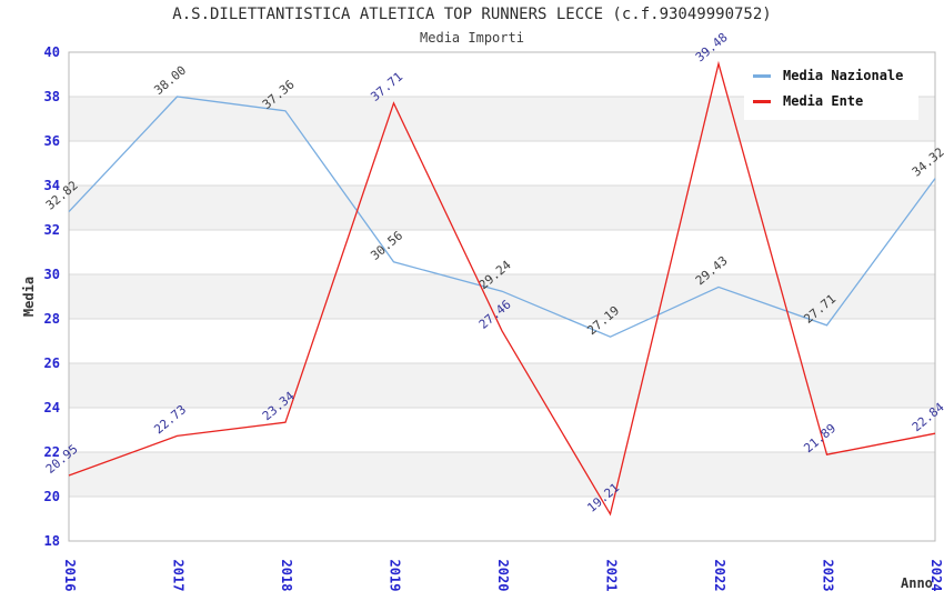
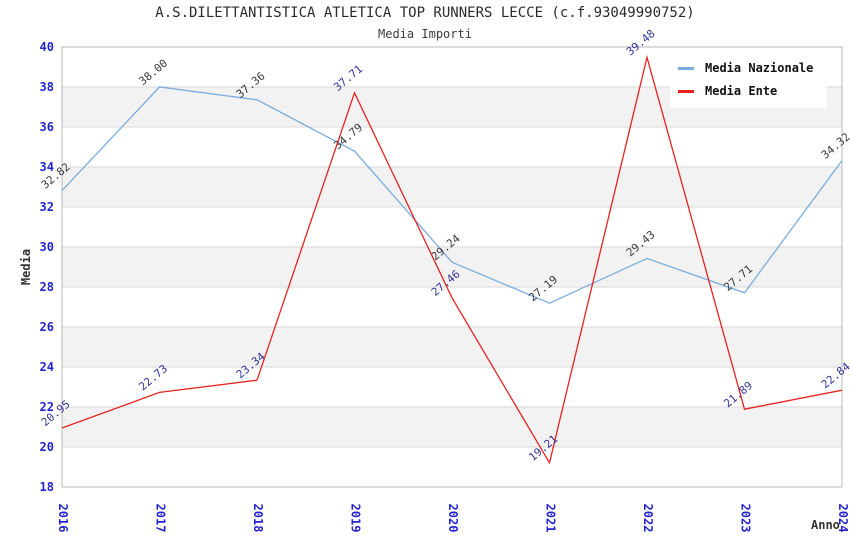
Media Nazionale/2019: 30.56 -> 34.79
